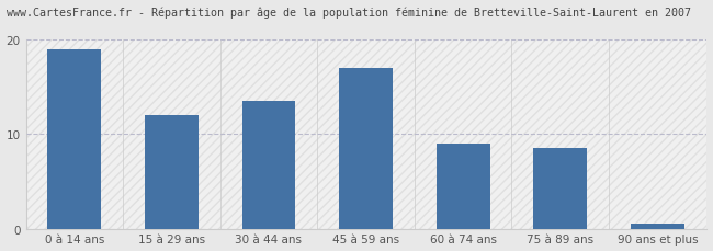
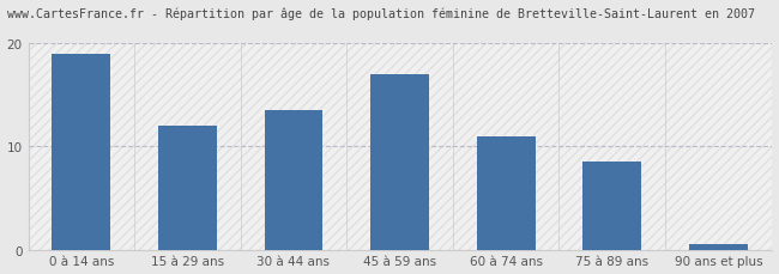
60 à 74 ans: 9.0 -> 11.0
